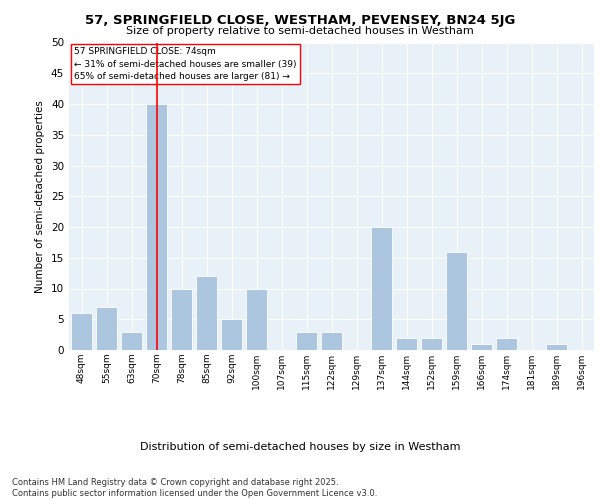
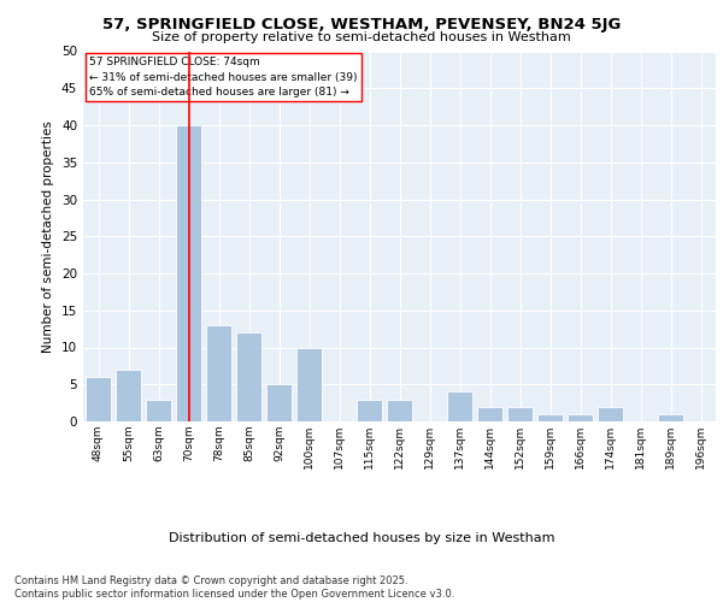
78sqm: 10 -> 13
137sqm: 20 -> 4
159sqm: 16 -> 1
